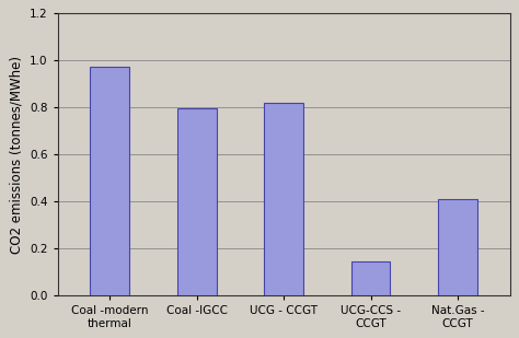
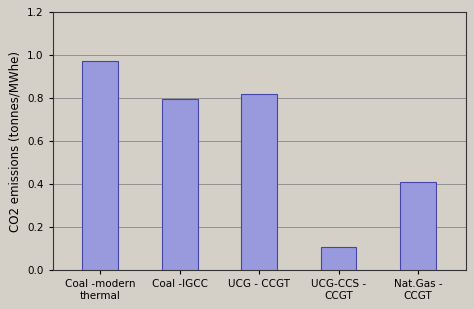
UCG-CCS - CCGT: 0.145 -> 0.105
